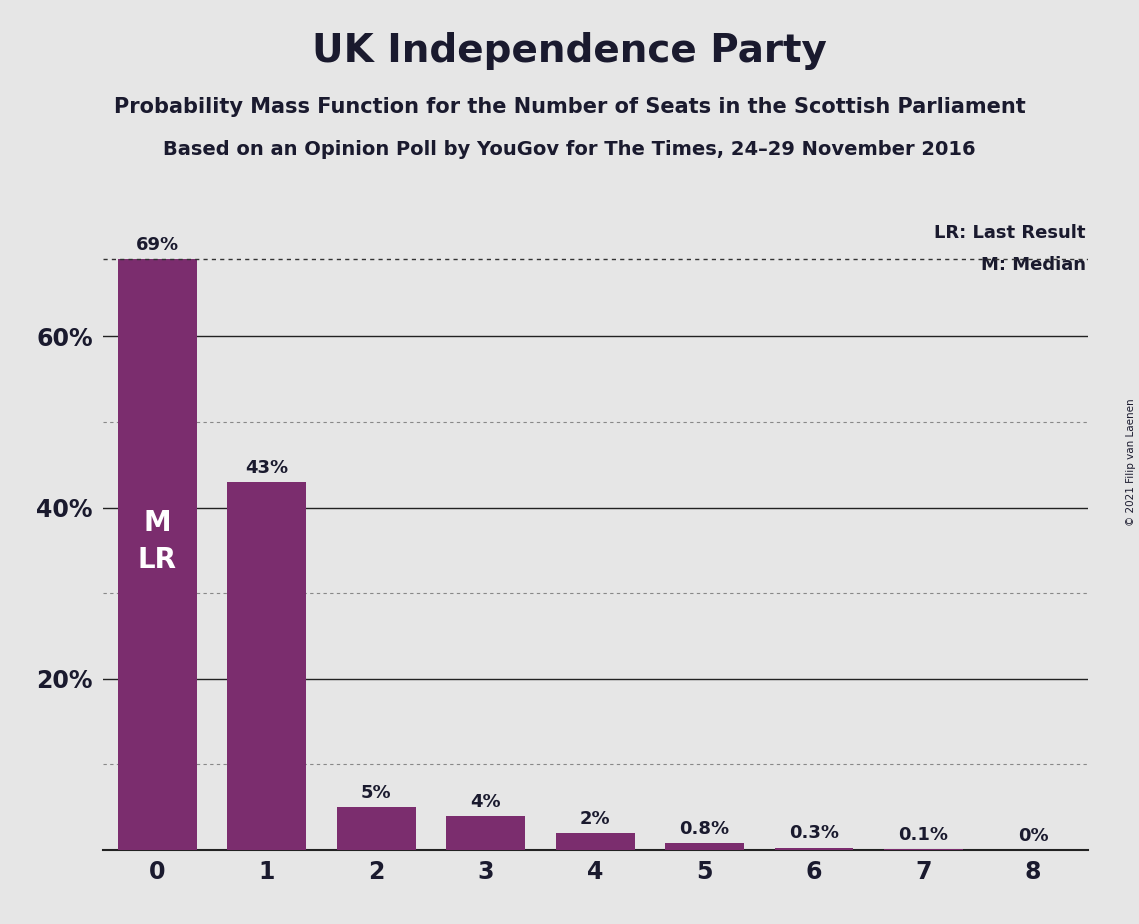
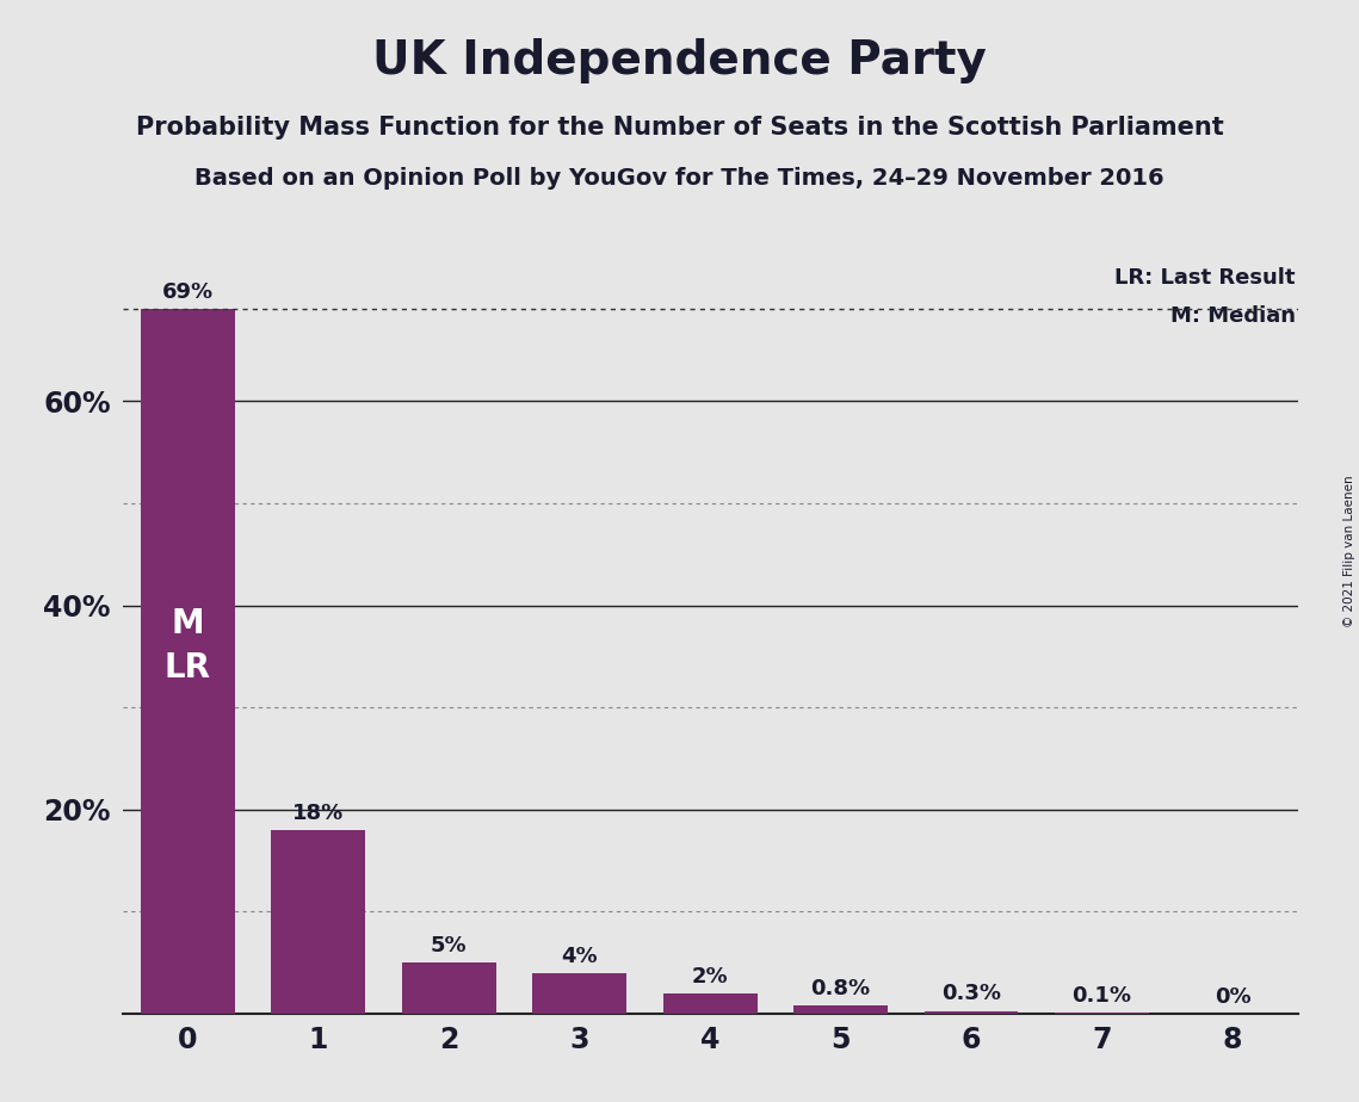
1: 43% -> 18%
